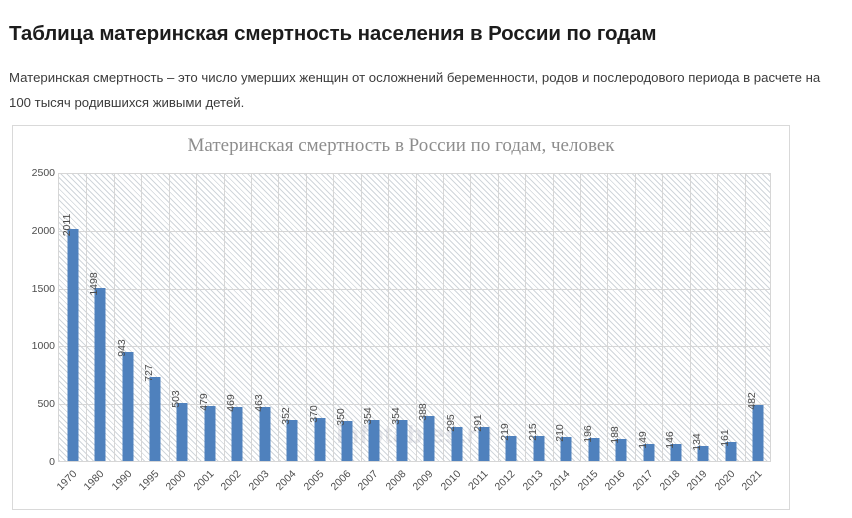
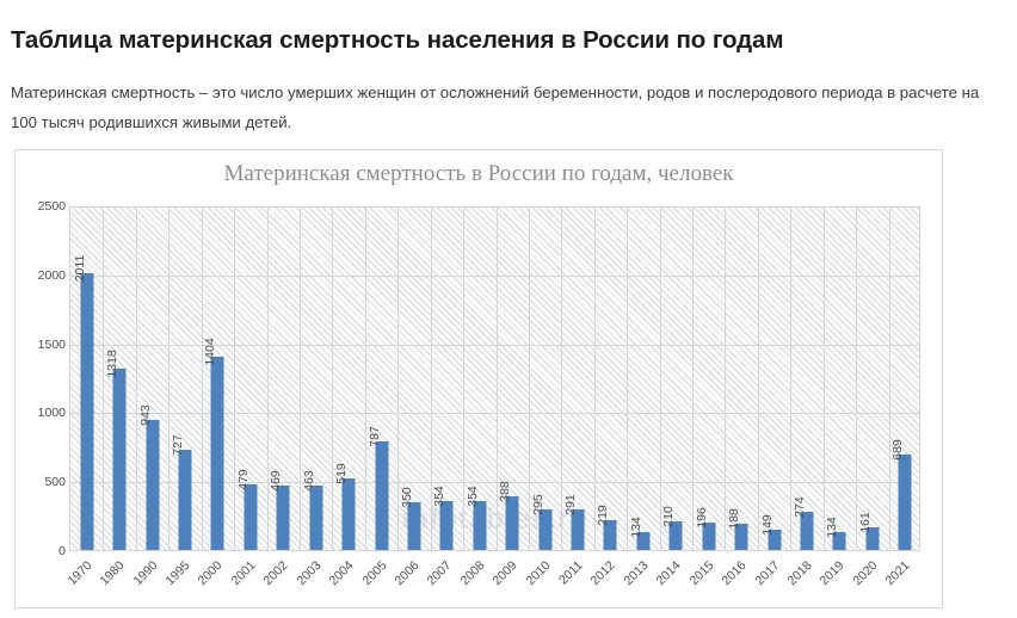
1980: 1498 -> 1318
2000: 503 -> 1404
2004: 352 -> 519
2005: 370 -> 787
2013: 215 -> 134
2018: 146 -> 274
2021: 482 -> 689
